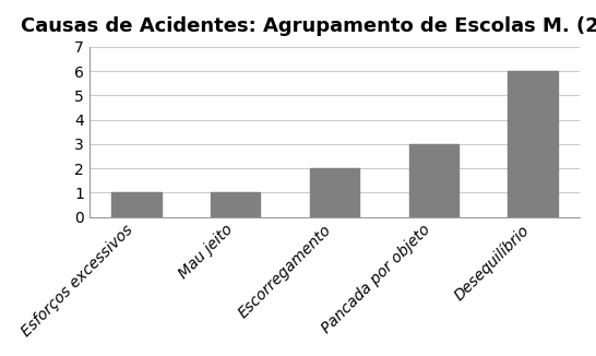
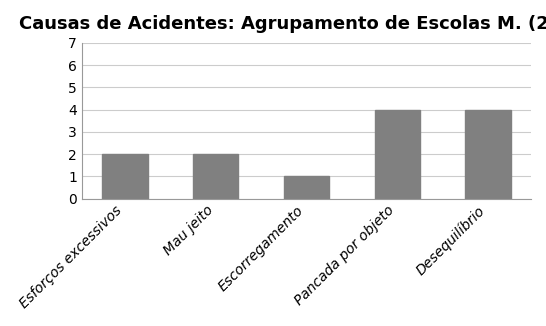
Esforços excessivos: 1 -> 2
Mau jeito: 1 -> 2
Escorregamento: 2 -> 1
Pancada por objeto: 3 -> 4
Desequilíbrio: 6 -> 4
